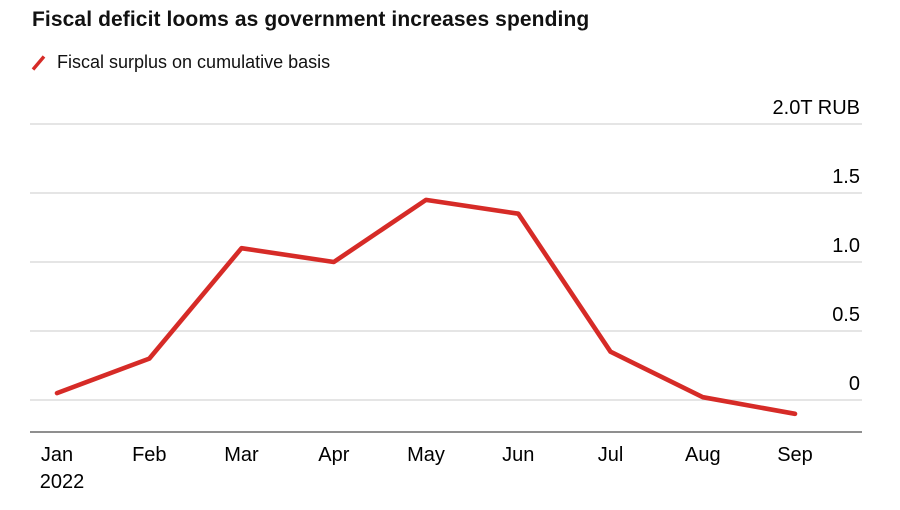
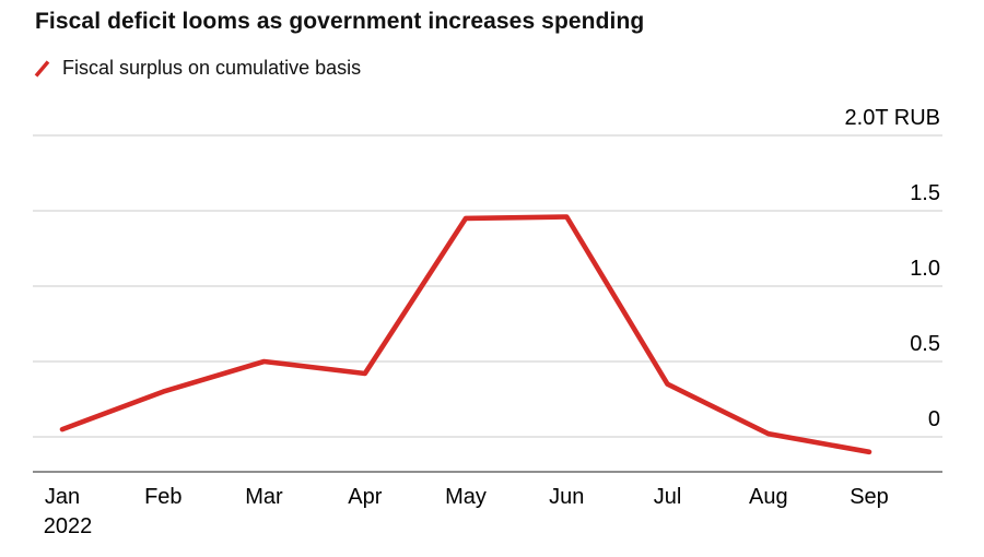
Mar: 1.10 -> 0.50
Apr: 1.00 -> 0.42
Jun: 1.35 -> 1.46
